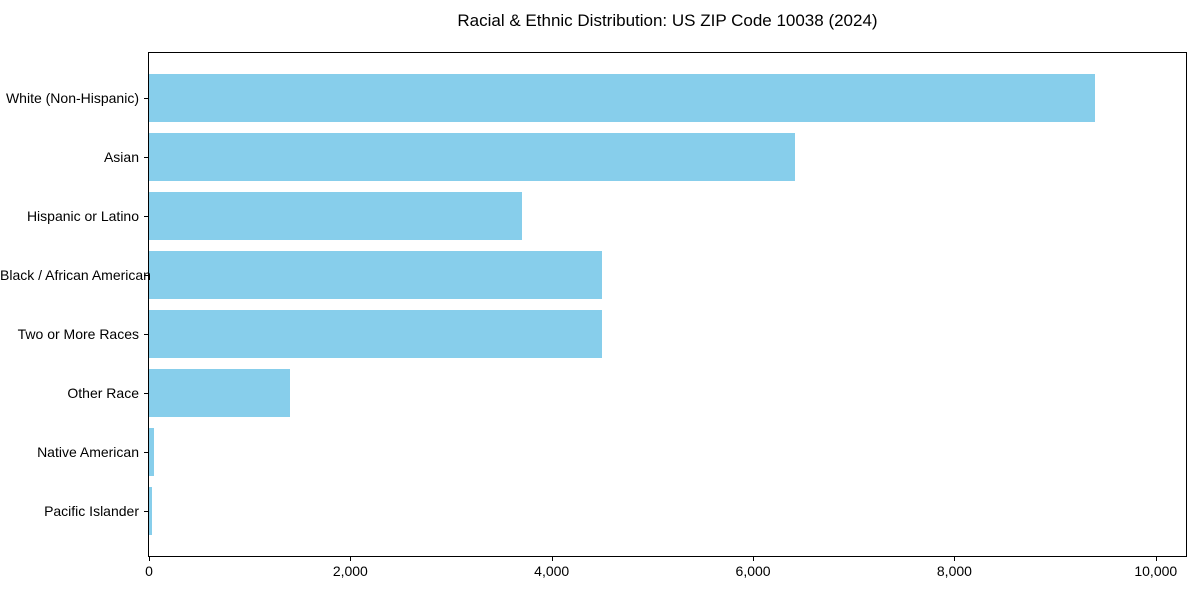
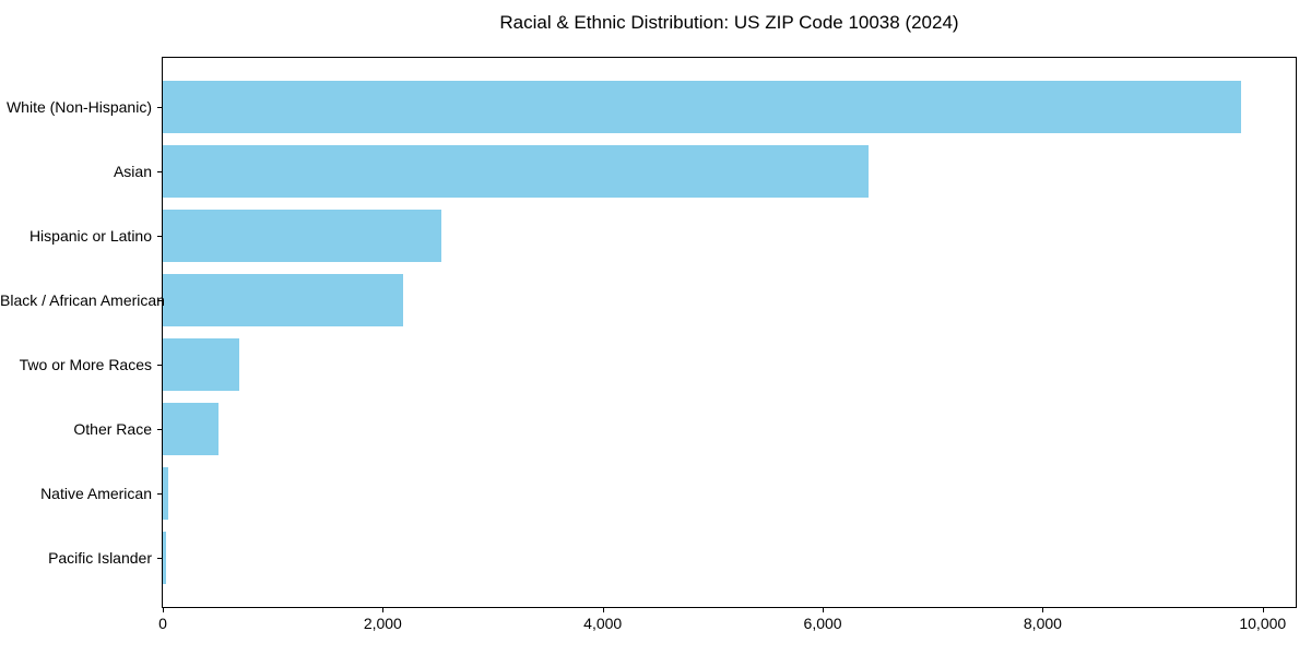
White (Non-Hispanic): 9400 -> 9800
Hispanic or Latino: 3700 -> 2500
Black / African American: 4500 -> 2200
Two or More Races: 4500 -> 700
Other Race: 1400 -> 500
